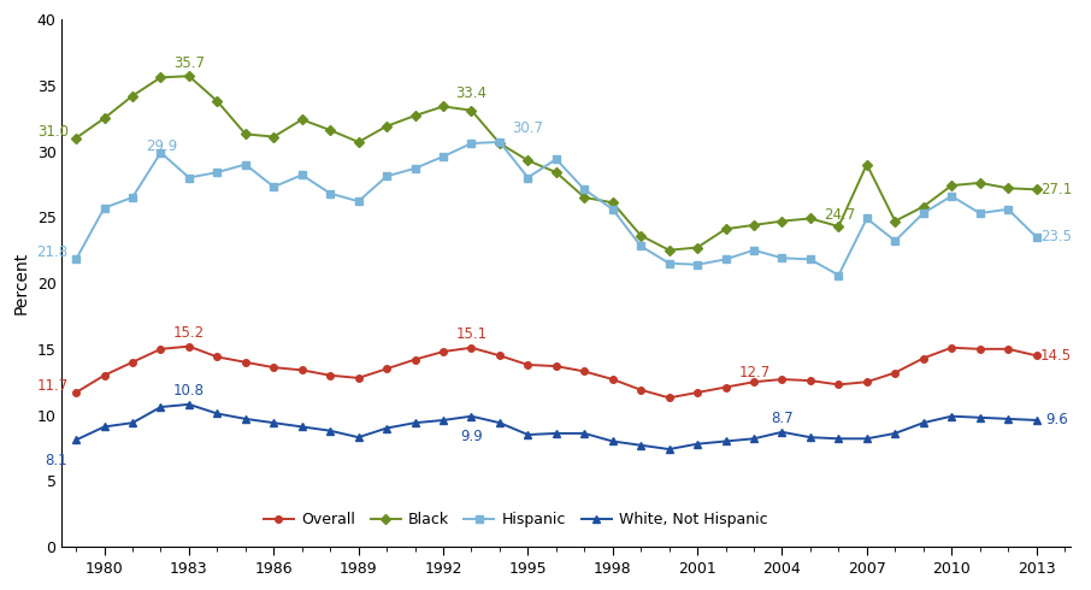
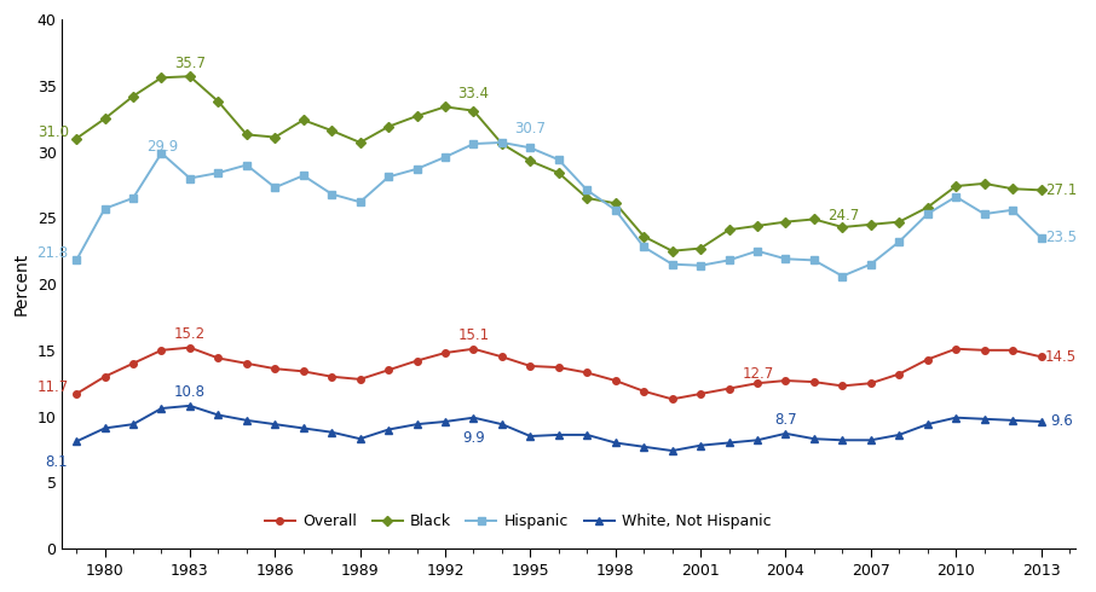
Hispanic/1995: 28.0 -> 30.3
Black/2007: 29.0 -> 24.5
Hispanic/2007: 24.9 -> 21.5
